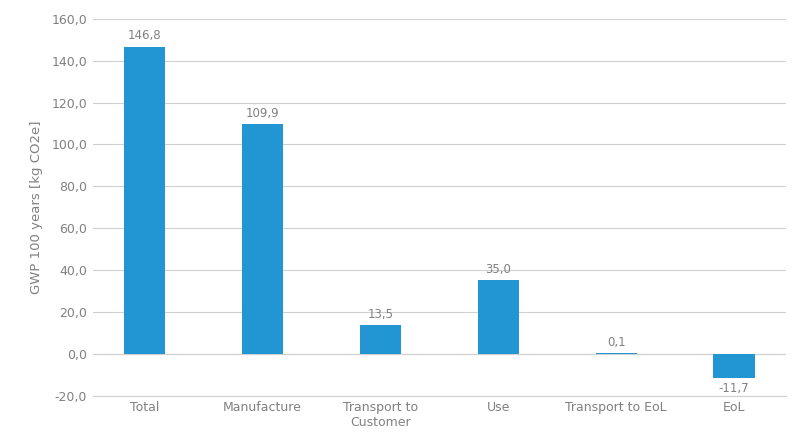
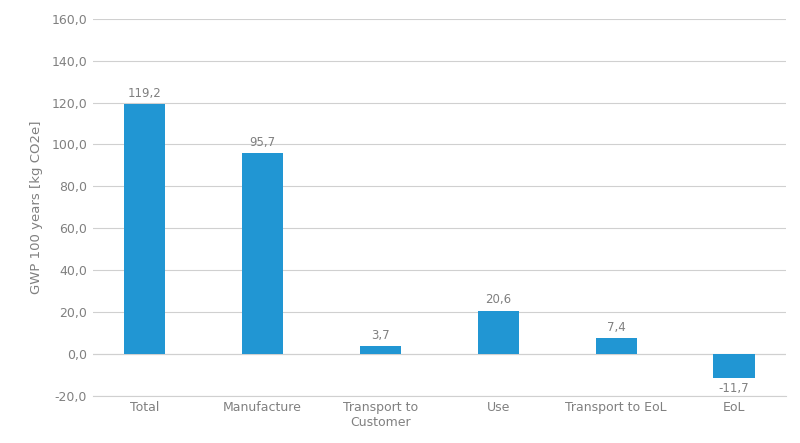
Total: 146,8 -> 119,2
Manufacture: 109,9 -> 95,7
Transport to Customer: 13,5 -> 3,7
Use: 35,0 -> 20,6
Transport to EoL: 0,1 -> 7,4
